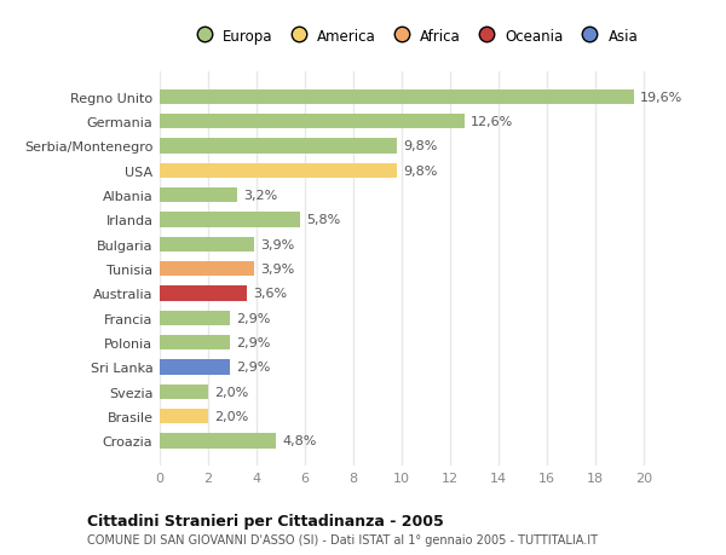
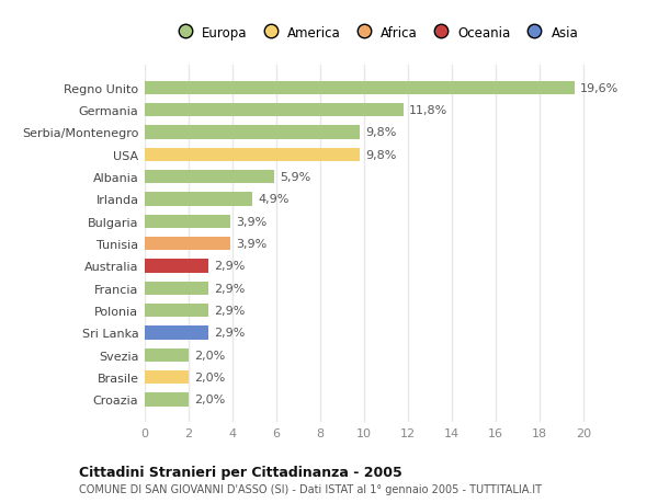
Germania: 12,6% -> 11,8%
Albania: 3,2% -> 5,9%
Irlanda: 5,8% -> 4,9%
Australia: 3,6% -> 2,9%
Croazia: 4,8% -> 2,0%
